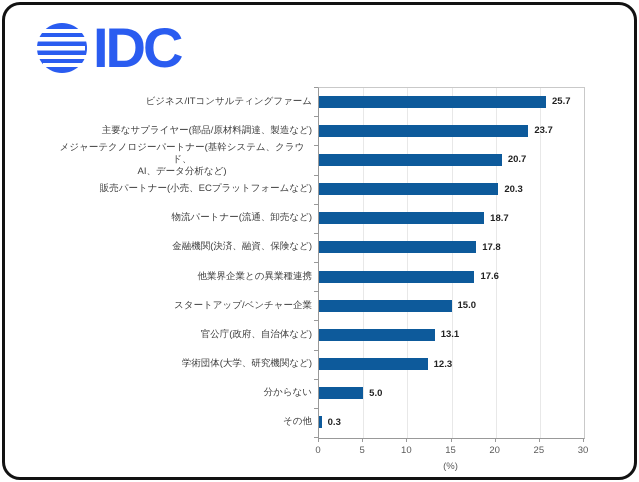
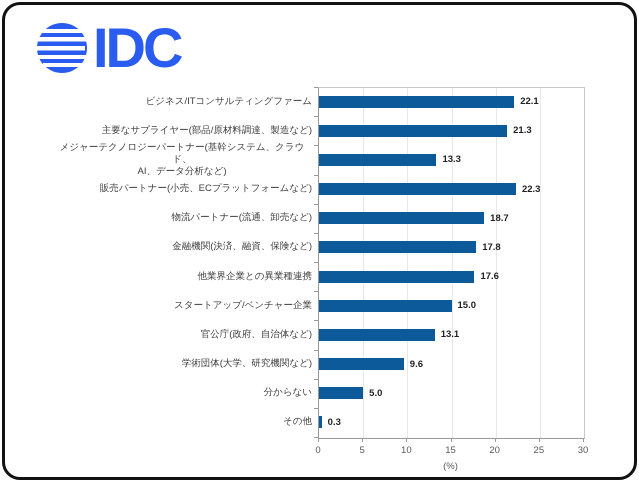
ビジネス/ITコンサルティングファーム: 25.7 -> 22.1
主要なサプライヤー(部品/原材料調達、製造など): 23.7 -> 21.3
メジャーテクノロジーパートナー(基幹システム、クラウド、 AI、データ分析など): 20.7 -> 13.3
販売パートナー(小売、ECプラットフォームなど): 20.3 -> 22.3
学術団体(大学、研究機関など): 12.3 -> 9.6
